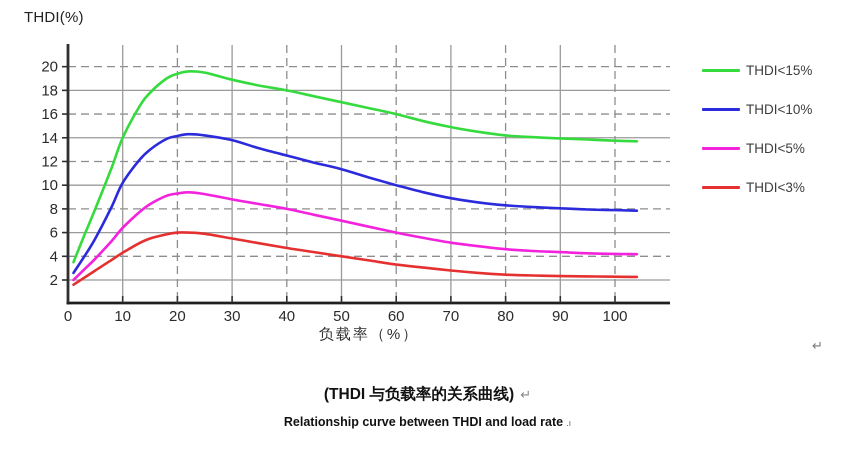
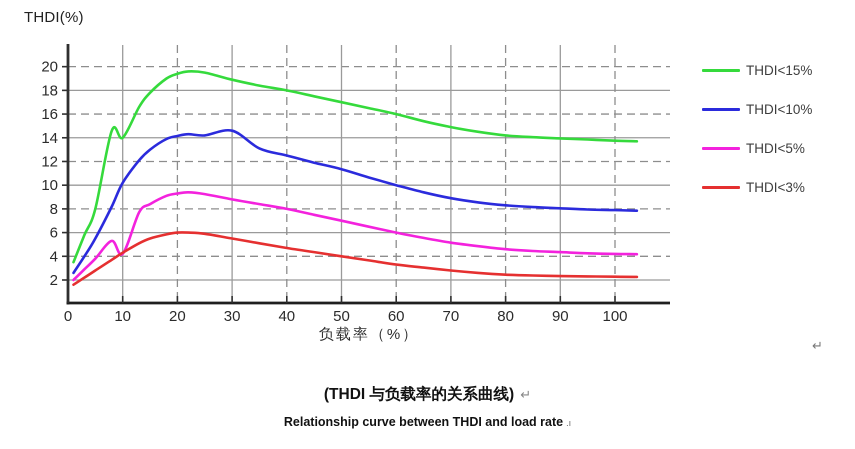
THDI<15%/8: 11.5 -> 14.6
THDI<5%/10: 6.4 -> 4.2
THDI<10%/30: 13.8 -> 14.6
